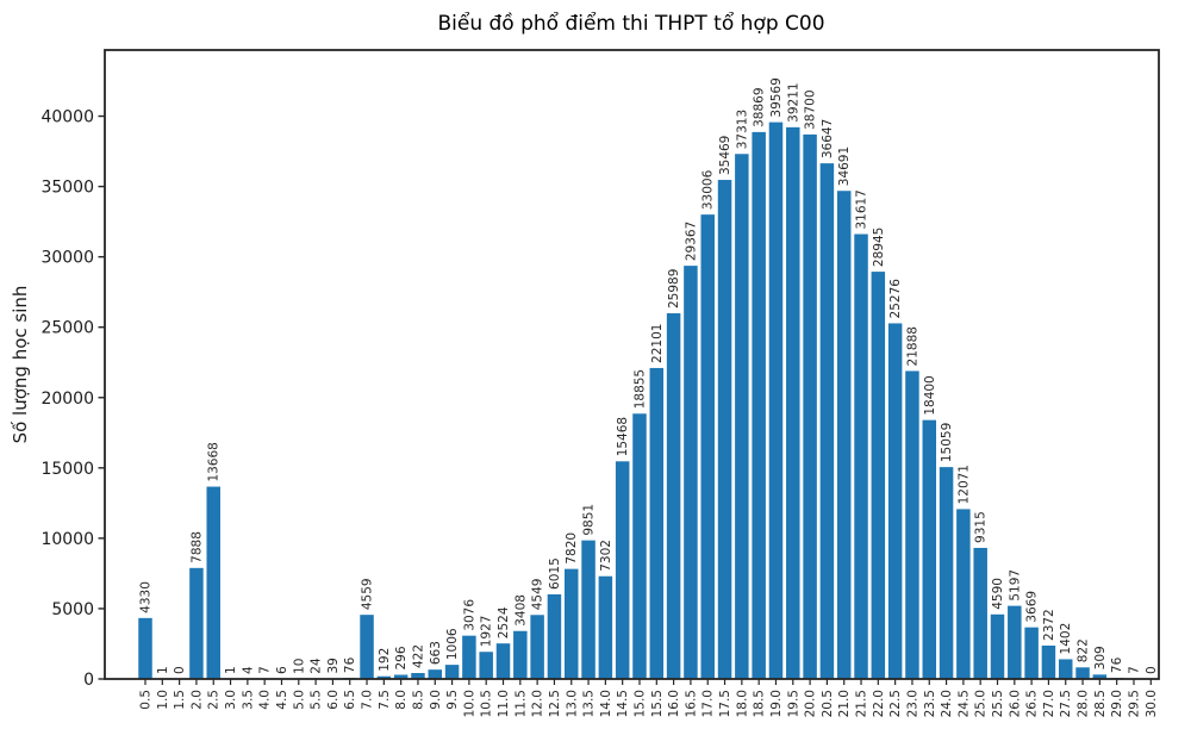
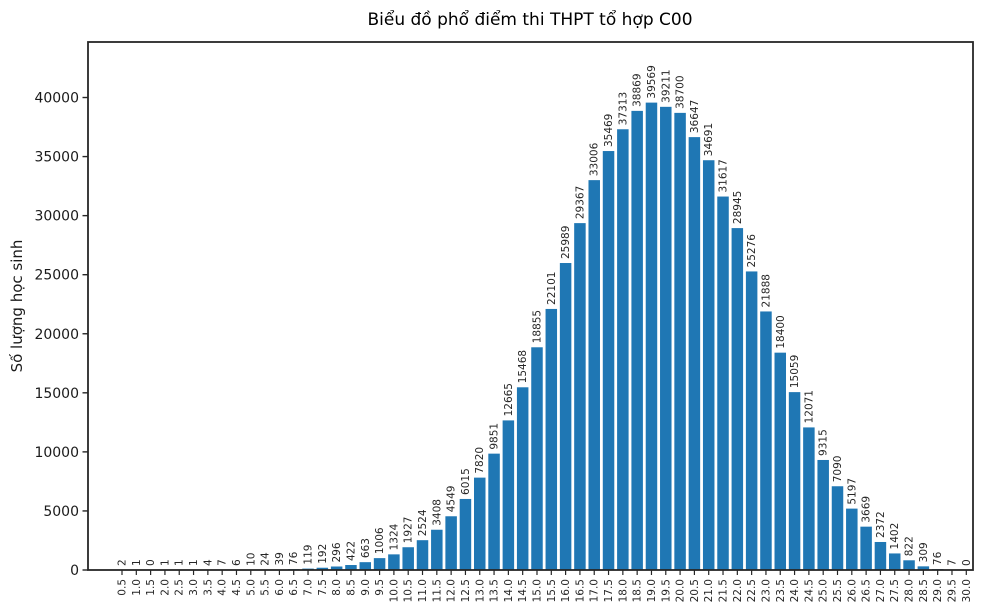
0.5: 4330 -> 2
2.0: 7888 -> 1
2.5: 13668 -> 1
7.0: 4559 -> 119
10.0: 3076 -> 1324
14.0: 7302 -> 12665
25.5: 4590 -> 7090
